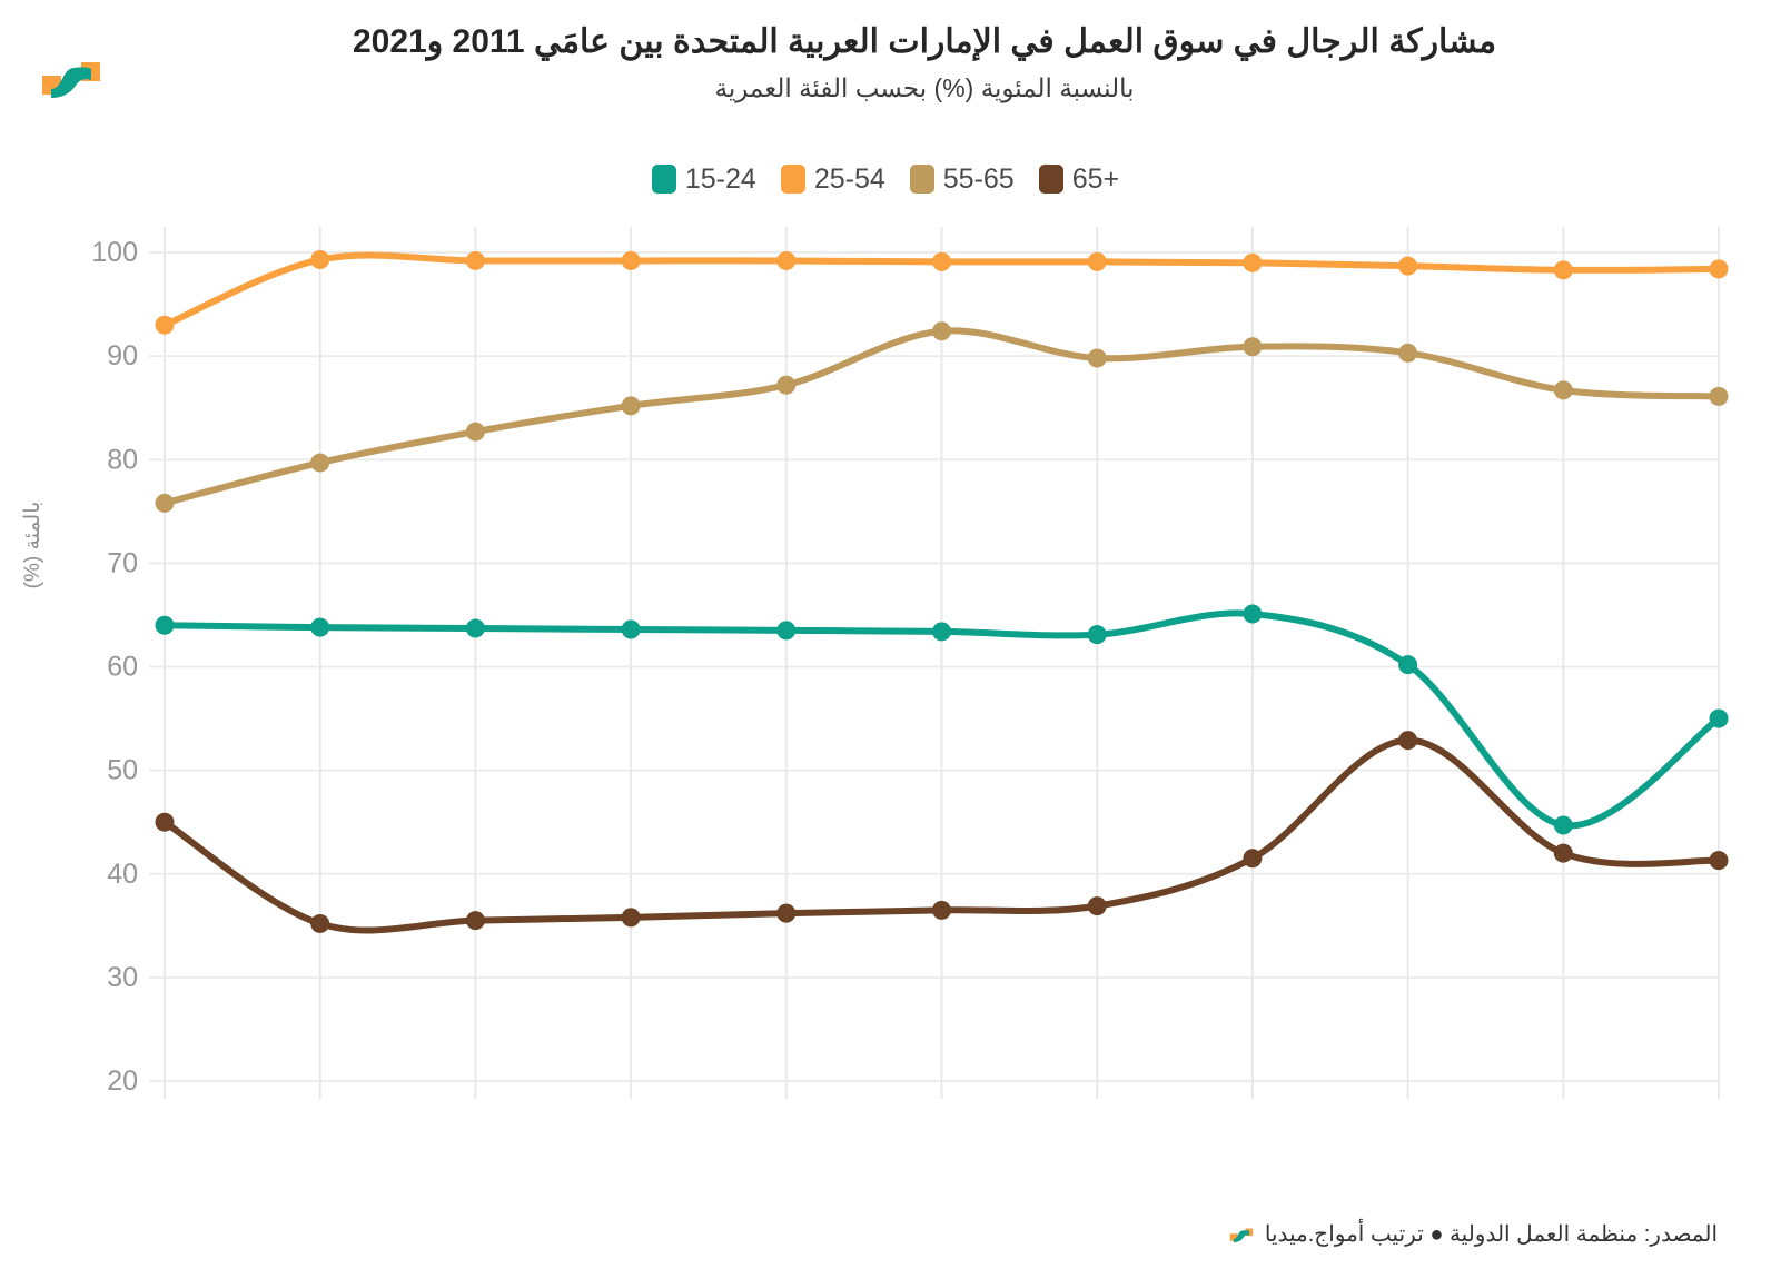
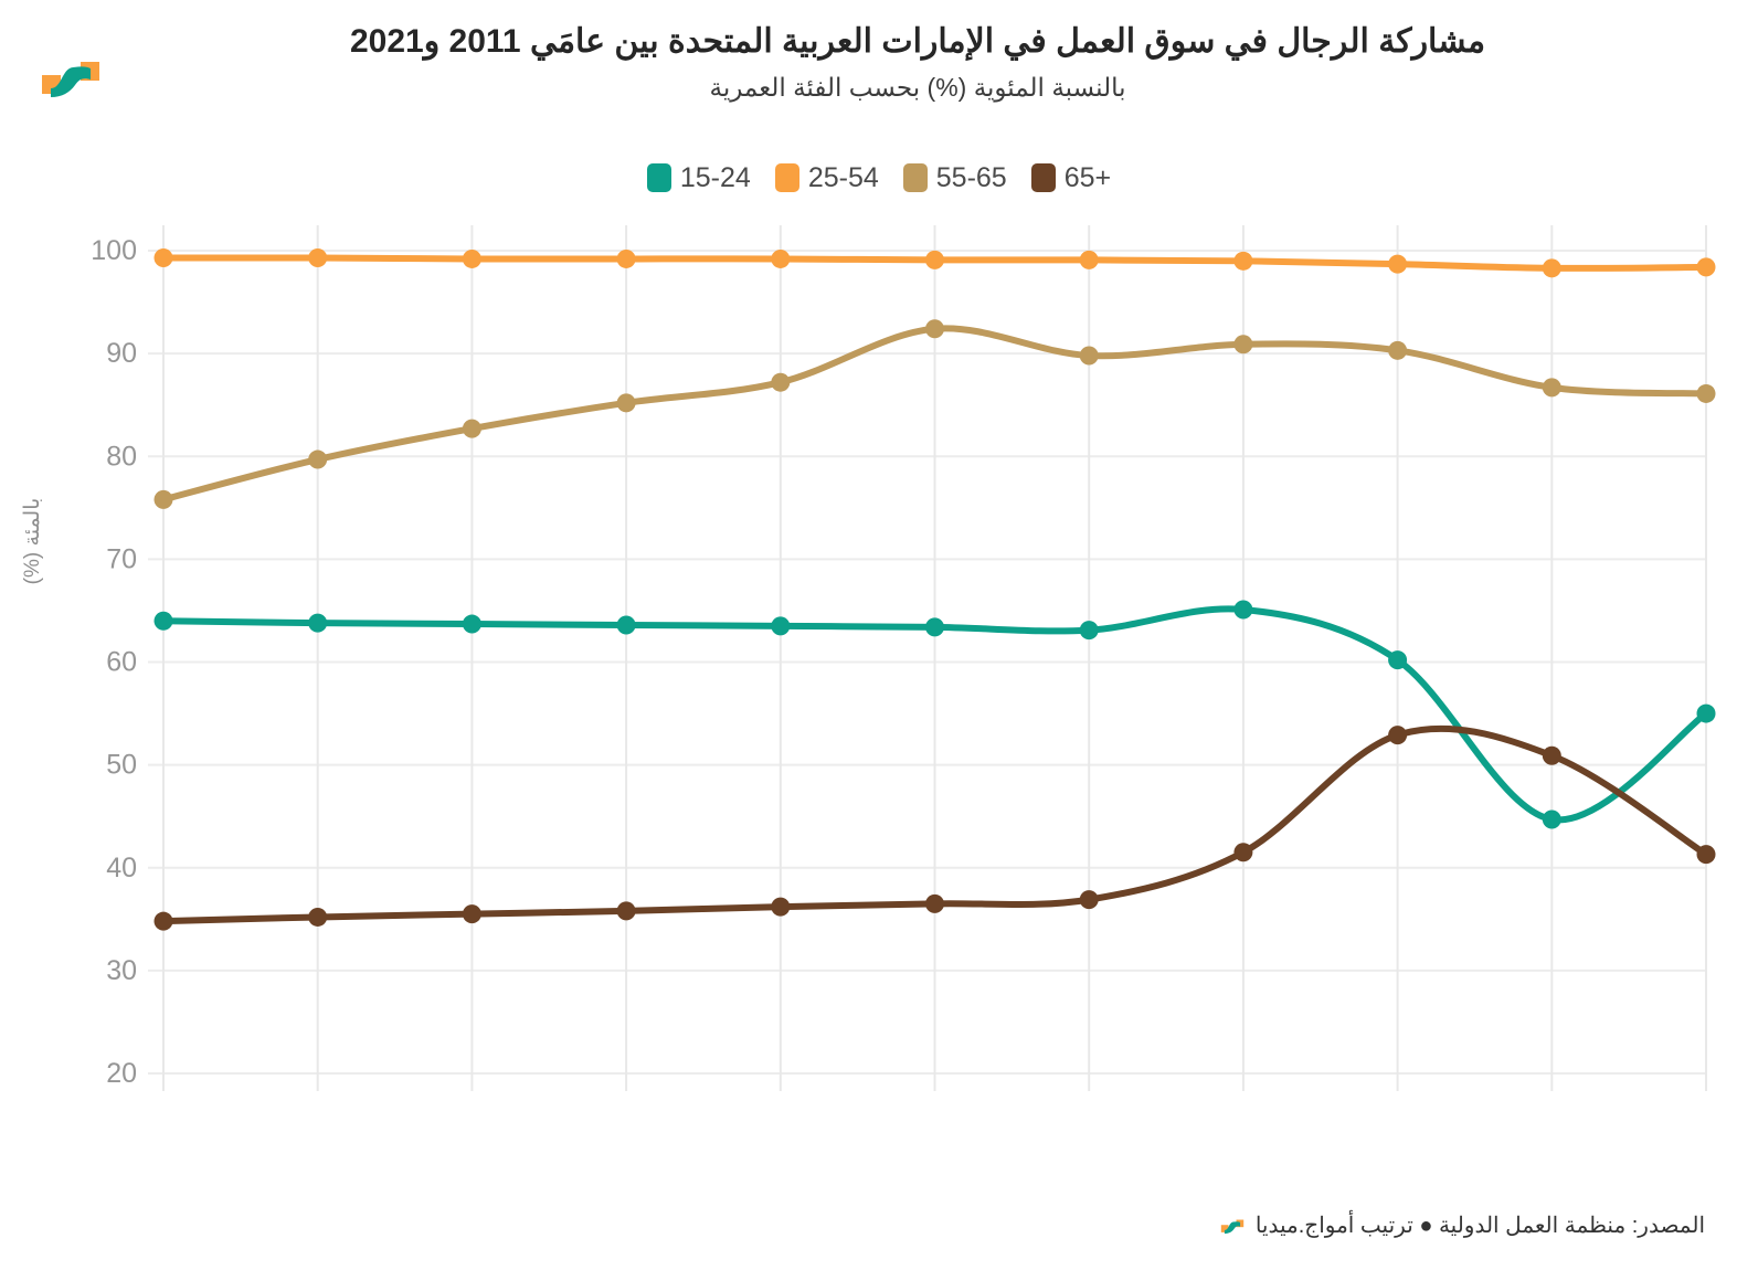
25-54/2011: 93 -> 99
65+/2011: 45 -> 35
65+/2020: 42 -> 51
